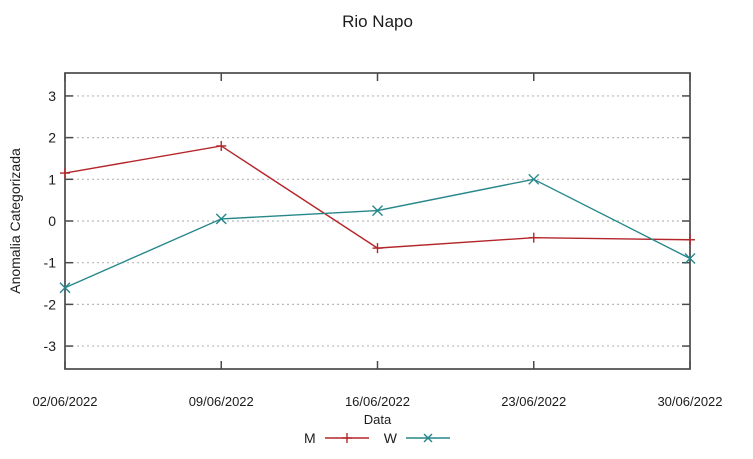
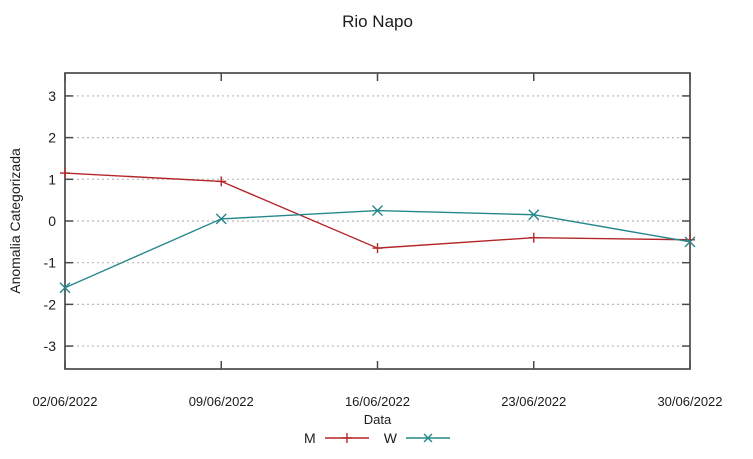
M/09/06/2022: 1.8 -> 0.9
W/23/06/2022: 1.0 -> 0.1
W/30/06/2022: -0.9 -> -0.5
